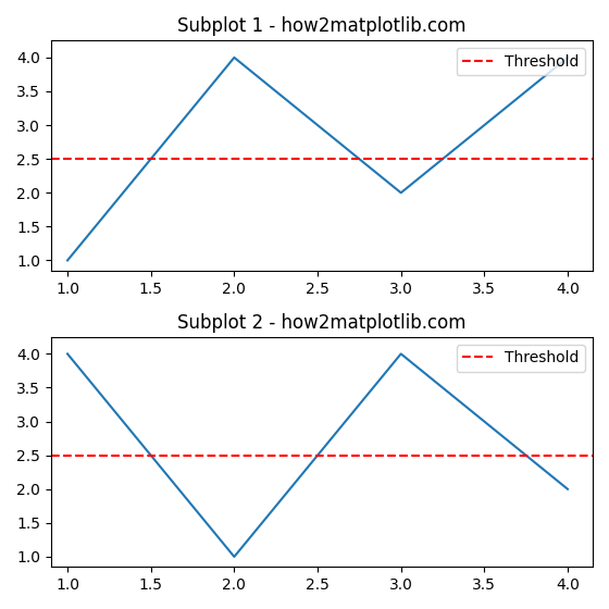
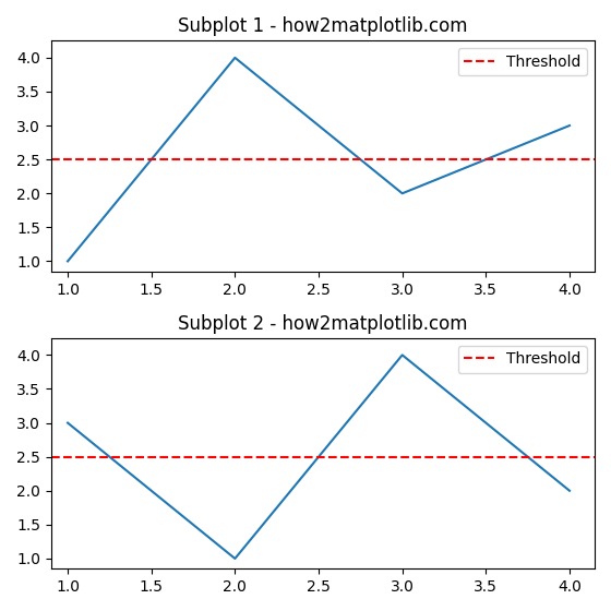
Subplot 1 - how2matplotlib.com/4.0: 4 -> 3
Subplot 2 - how2matplotlib.com/1.0: 4 -> 3
